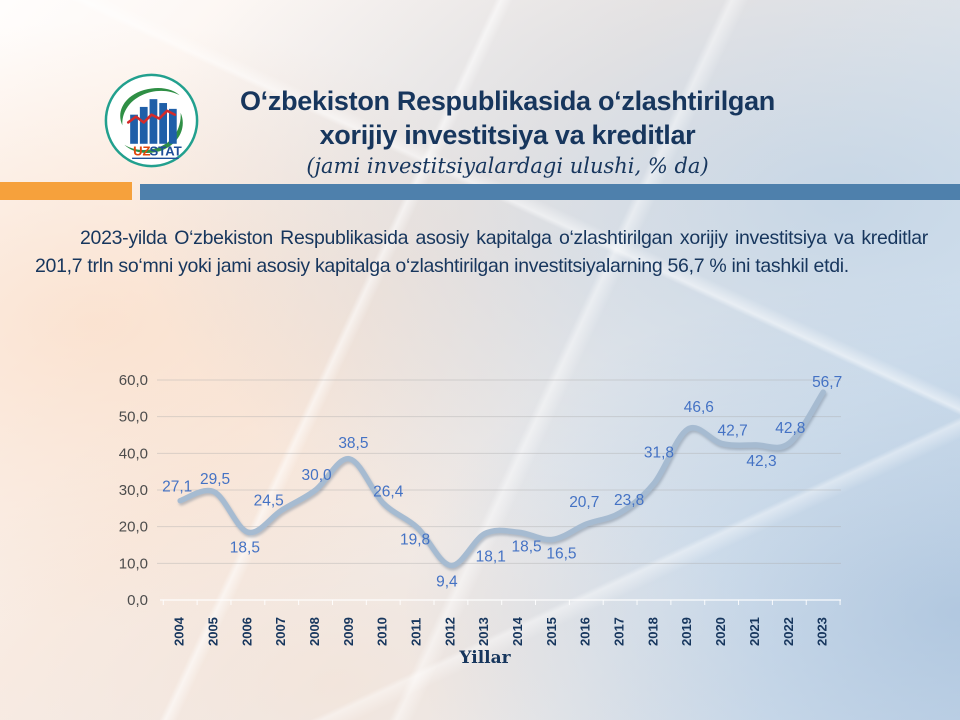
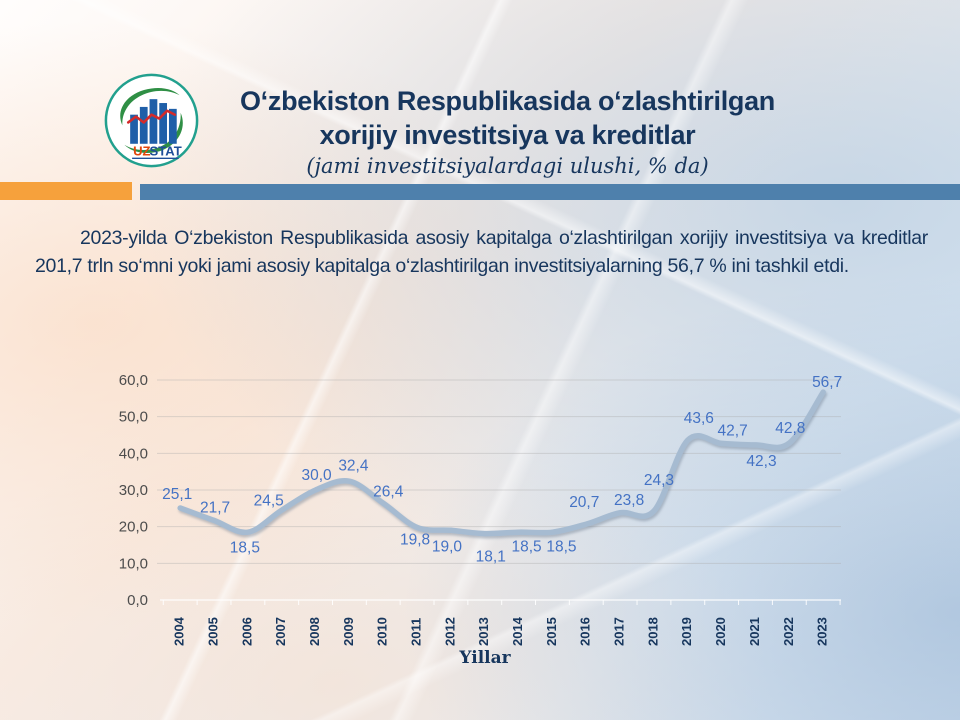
2004: 27,1 -> 25,1
2005: 29,5 -> 21,7
2009: 38,5 -> 32,4
2012: 9,4 -> 19,0
2015: 16,5 -> 18,5
2018: 31,8 -> 24,3
2019: 46,6 -> 43,6
